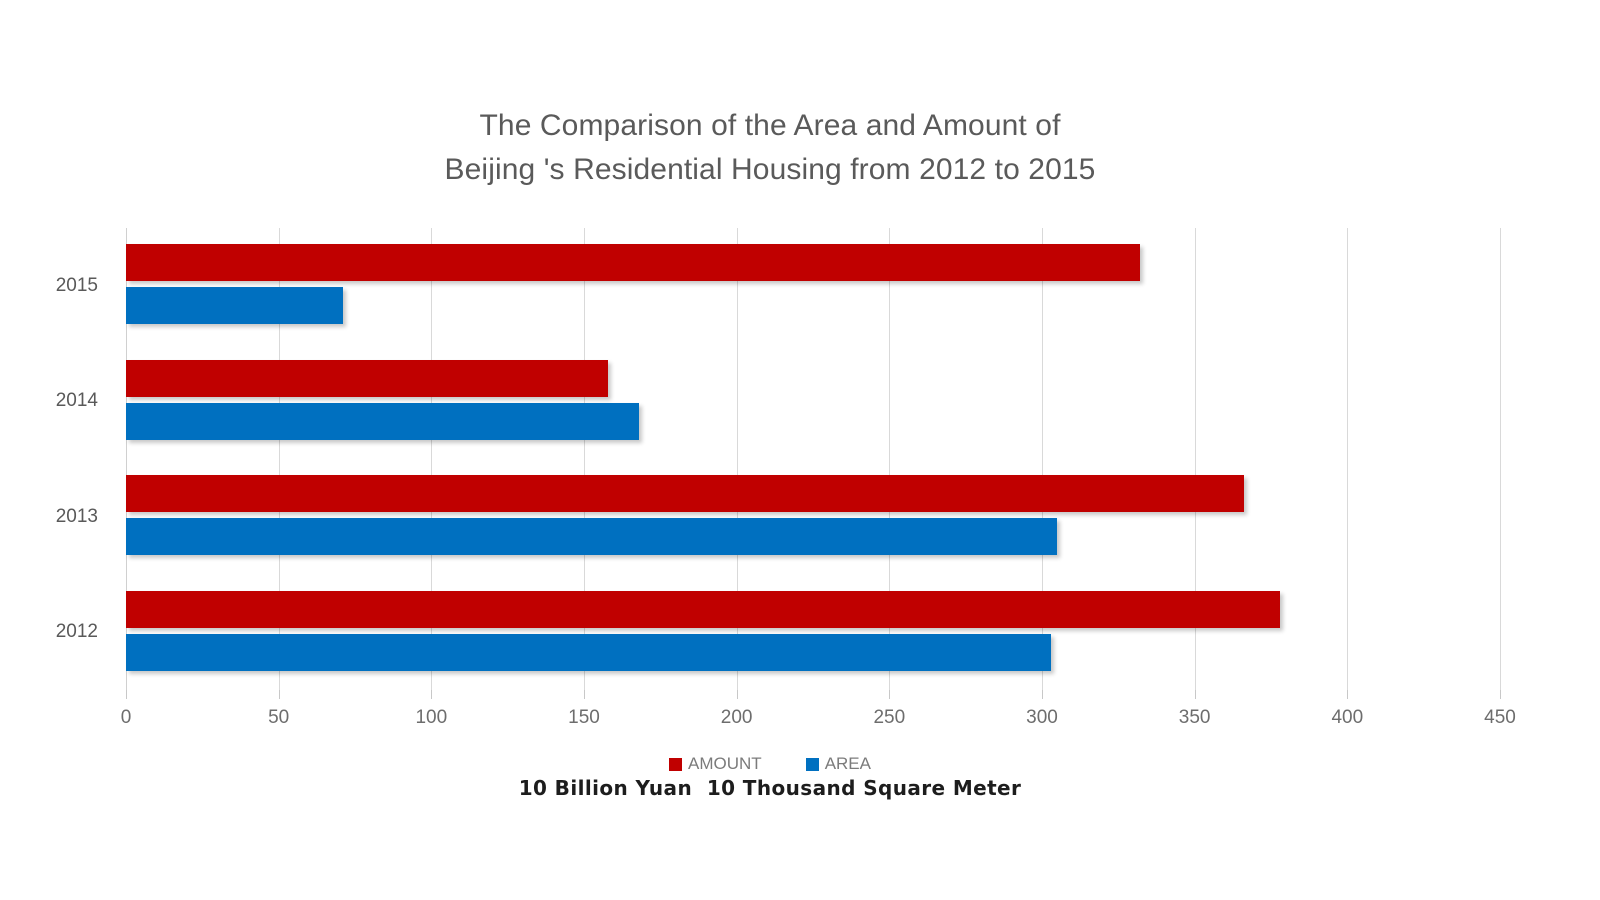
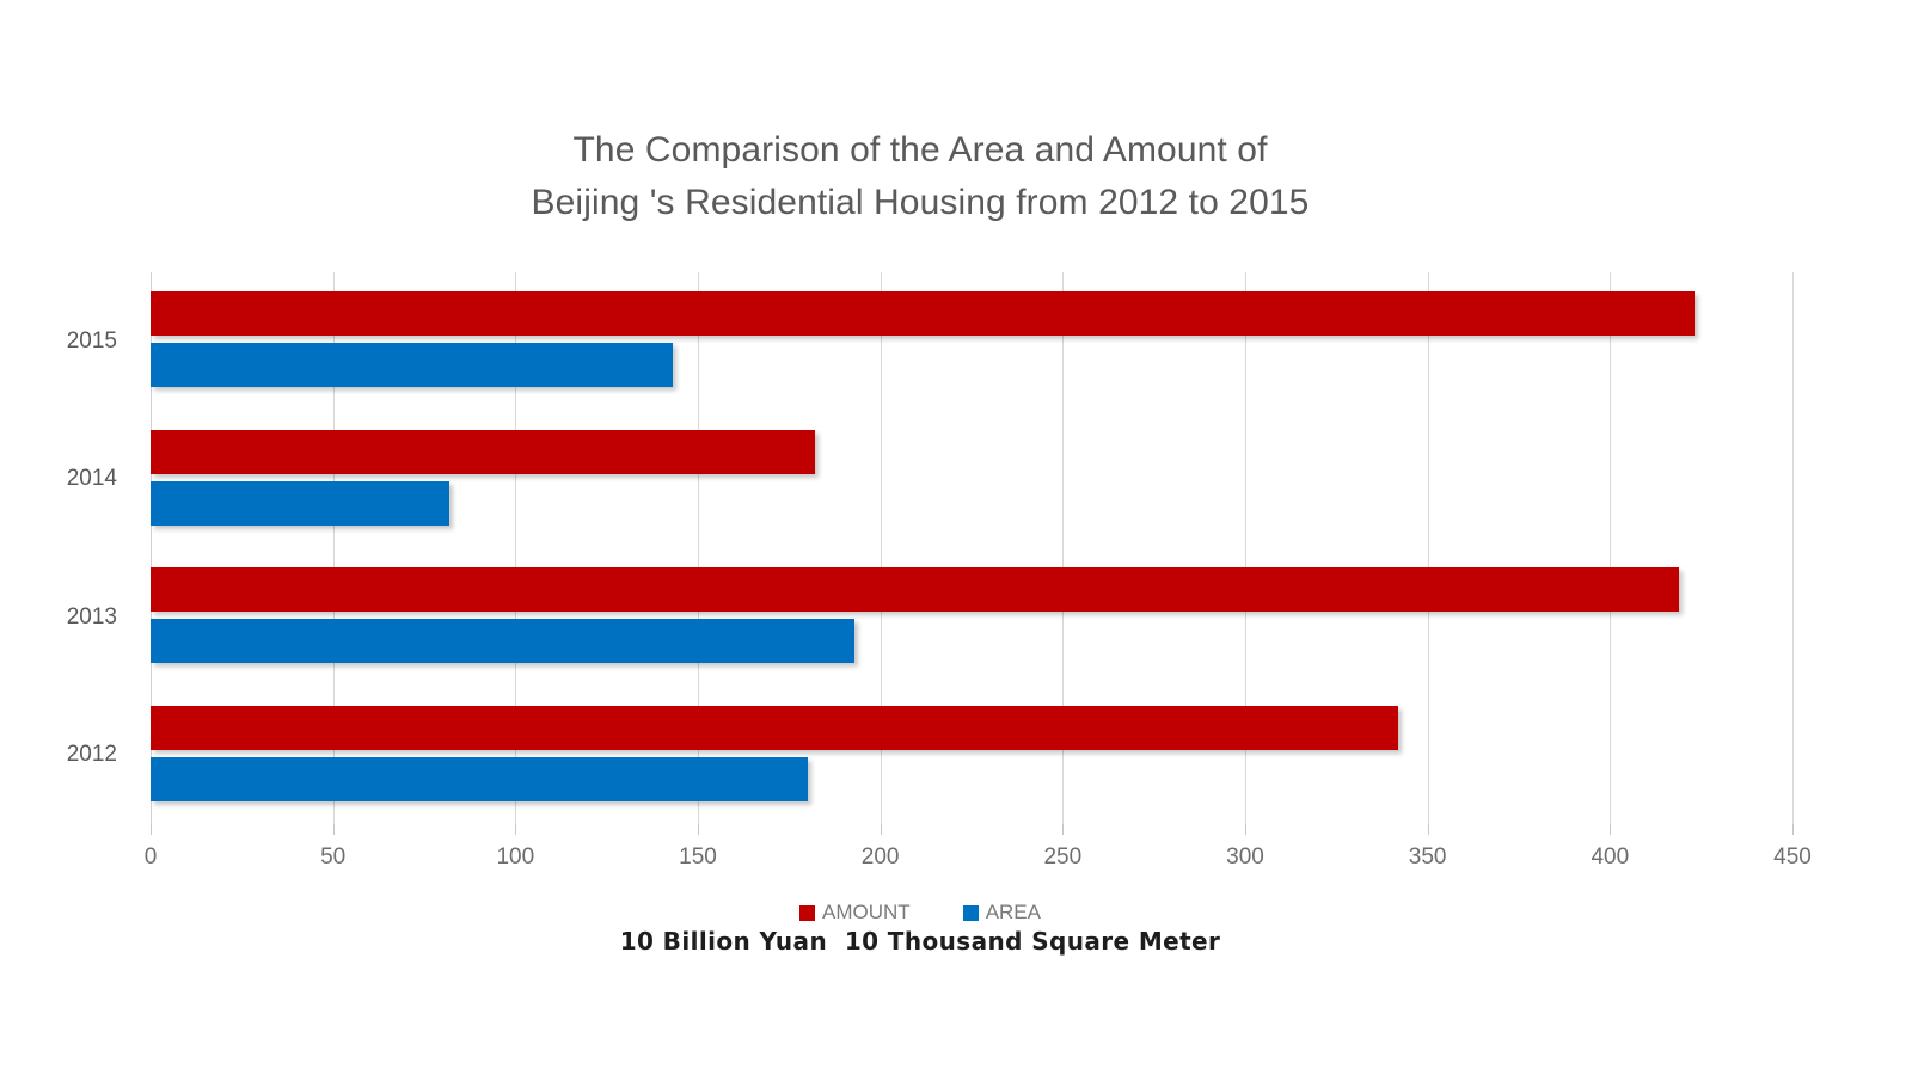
AMOUNT/2015: 332 -> 423
AREA/2015: 71 -> 143
AMOUNT/2014: 158 -> 182
AREA/2014: 168 -> 82
AMOUNT/2013: 366 -> 419
AREA/2013: 305 -> 193
AMOUNT/2012: 378 -> 342
AREA/2012: 303 -> 180
